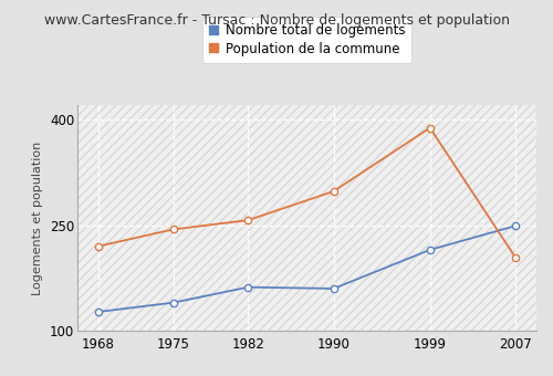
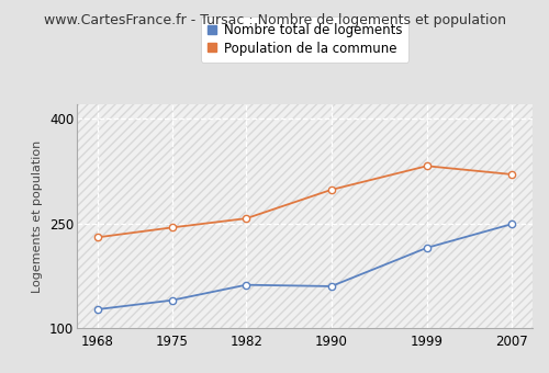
Population de la commune/1968: 220 -> 230
Population de la commune/1999: 388 -> 332
Population de la commune/2007: 204 -> 320
